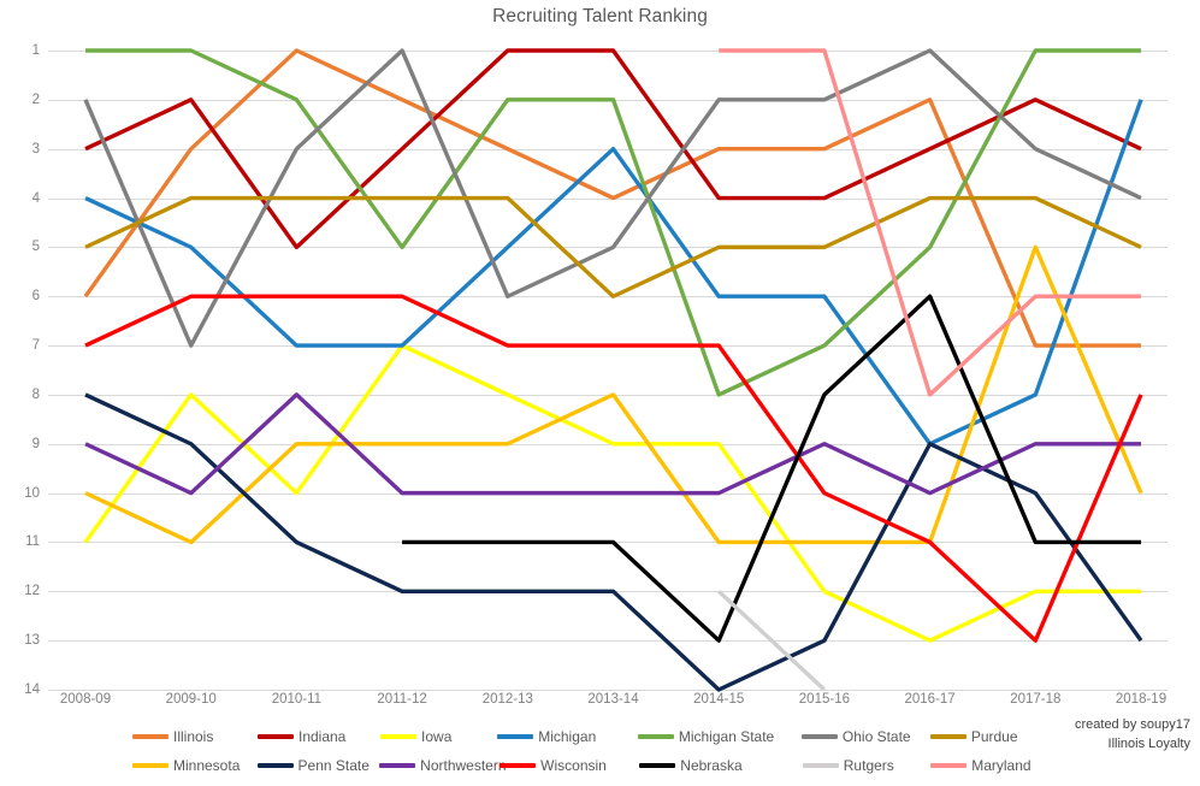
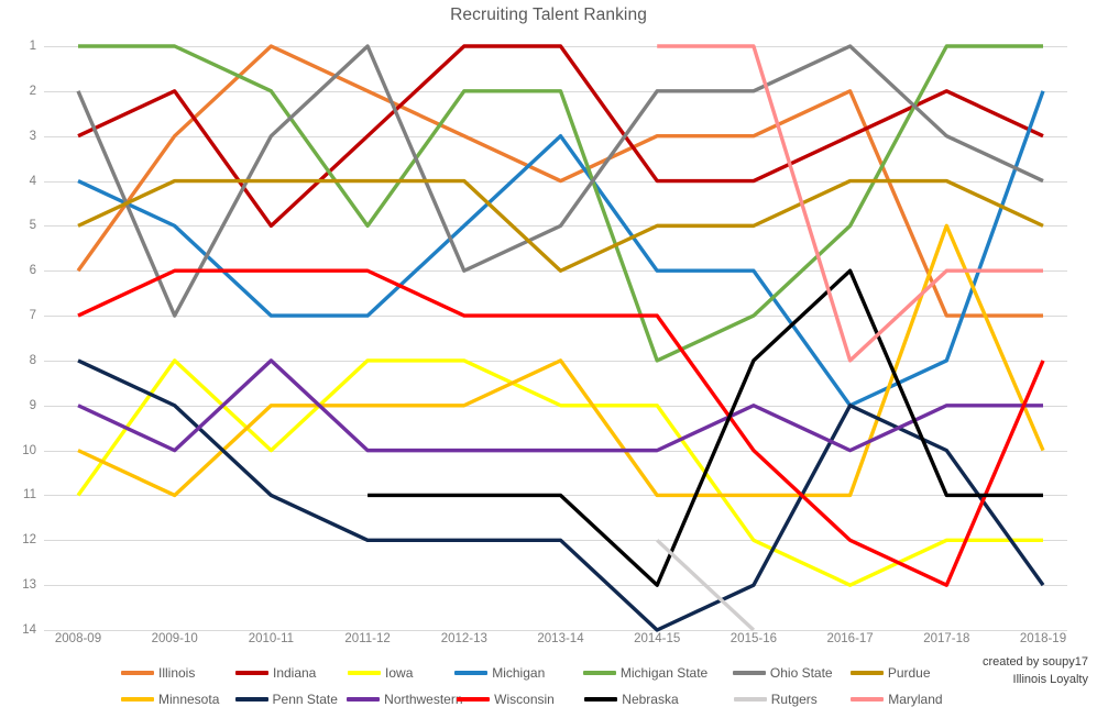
Iowa/2011-12: 7 -> 8
Wisconsin/2016-17: 11 -> 12
